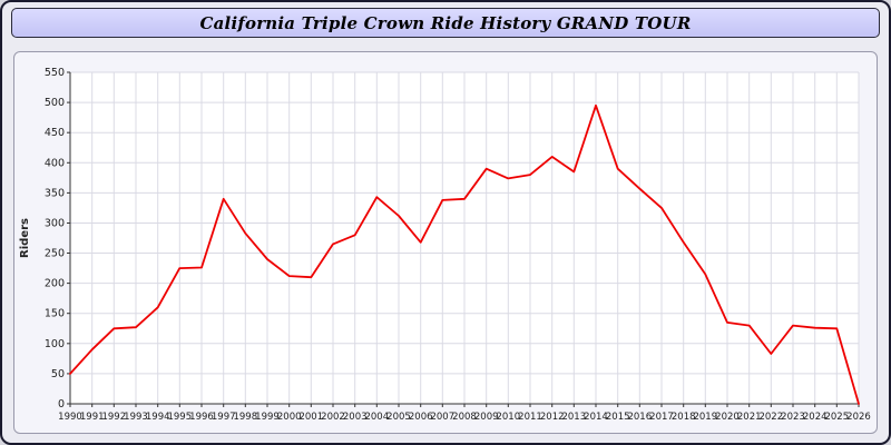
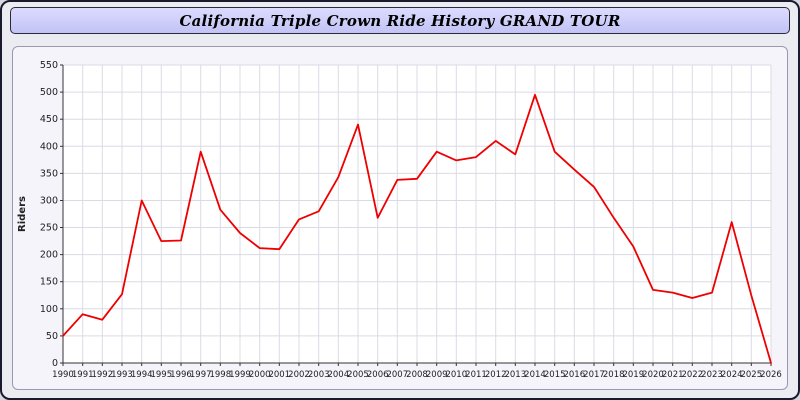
1992: 120 -> 80
1994: 160 -> 300
1997: 340 -> 390
2005: 310 -> 440
2022: 80 -> 120
2024: 130 -> 260
